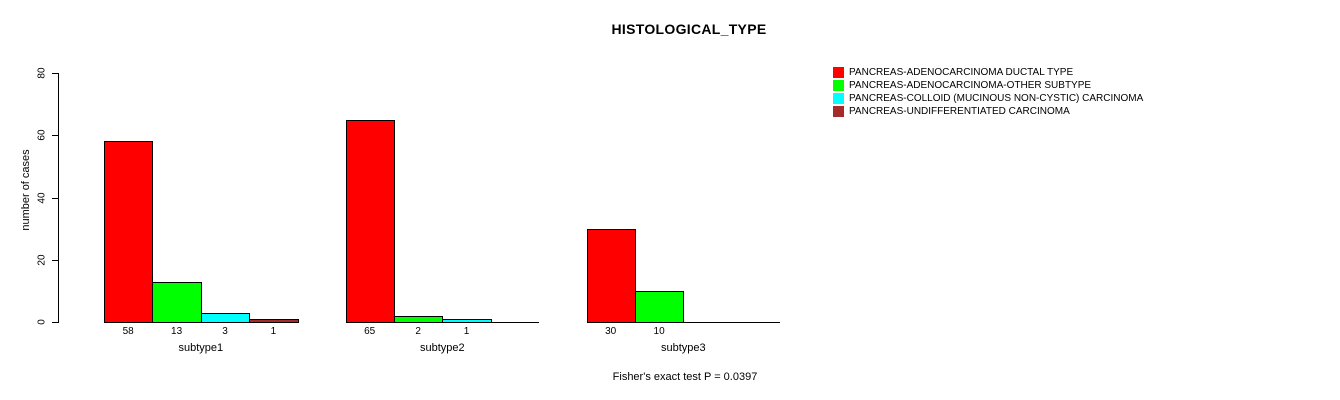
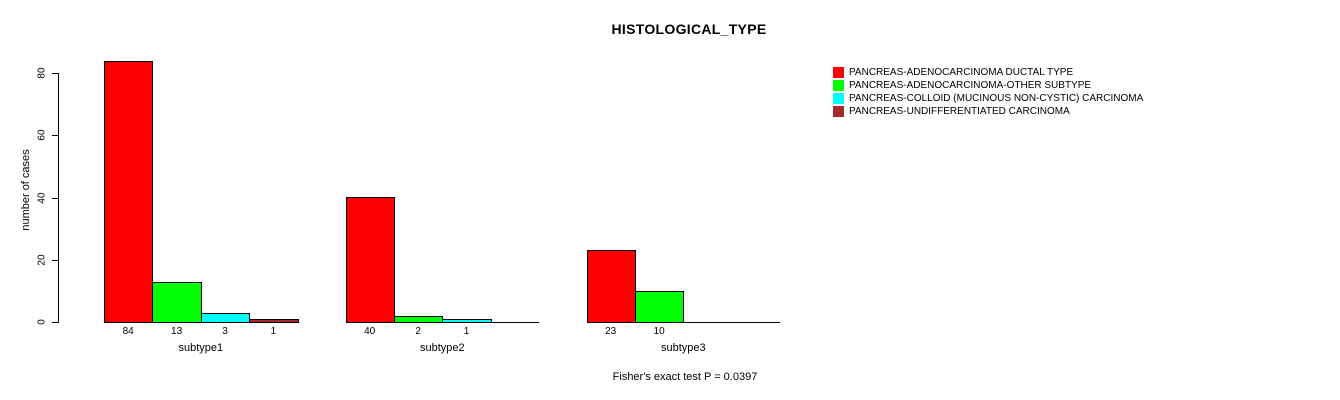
PANCREAS-ADENOCARCINOMA DUCTAL TYPE/subtype1: 58 -> 84
PANCREAS-ADENOCARCINOMA DUCTAL TYPE/subtype2: 65 -> 40
PANCREAS-ADENOCARCINOMA DUCTAL TYPE/subtype3: 30 -> 23
